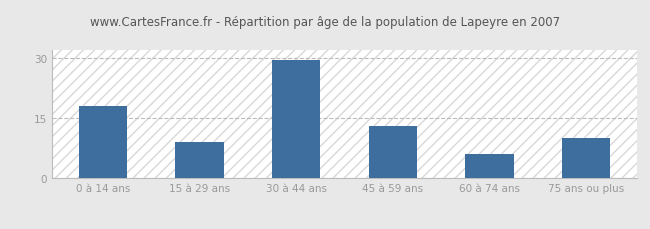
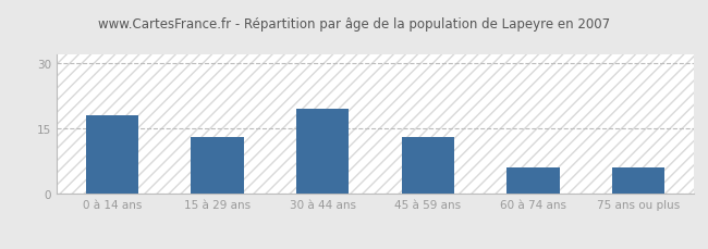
15 à 29 ans: 9.0 -> 13.0
30 à 44 ans: 29.5 -> 19.5
75 ans ou plus: 10.0 -> 6.0
